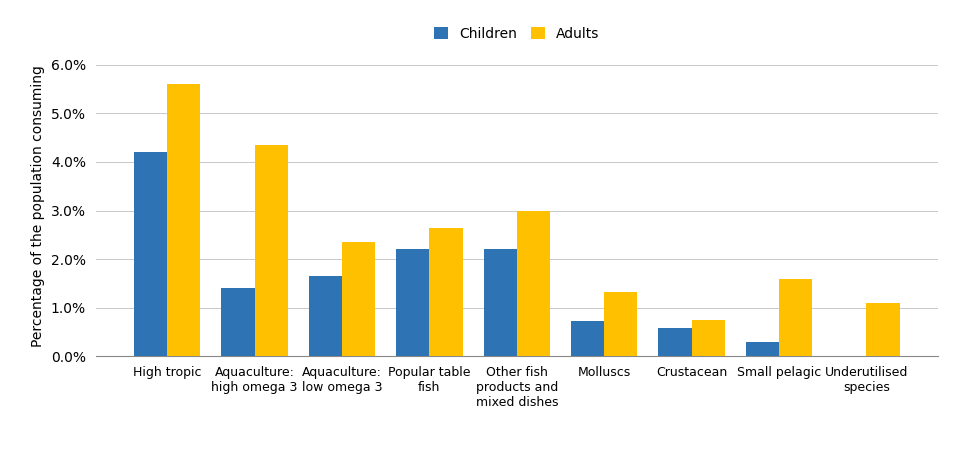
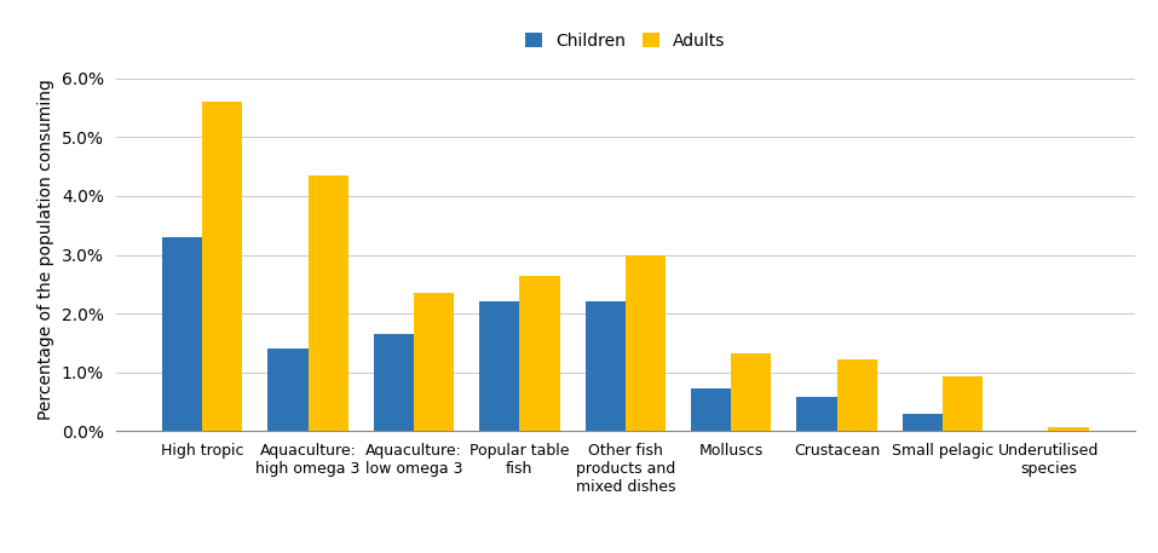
Children/High tropic: 4.20% -> 3.30%
Adults/Crustacean: 0.75% -> 1.22%
Adults/Small pelagic: 1.60% -> 0.93%
Adults/Underutilised species: 1.10% -> 0.08%
